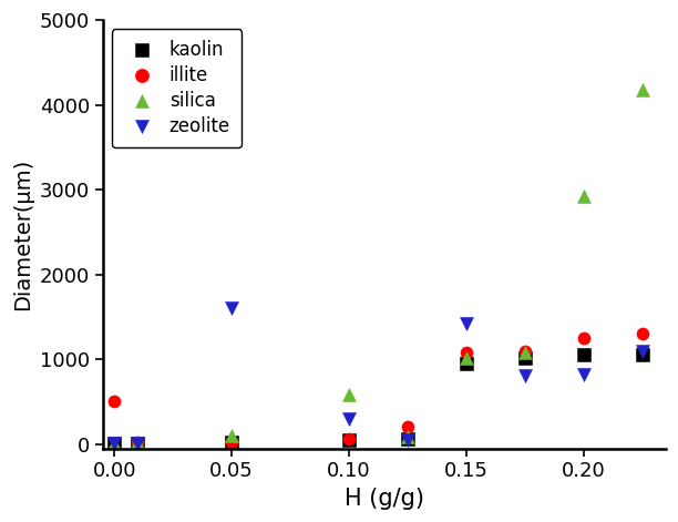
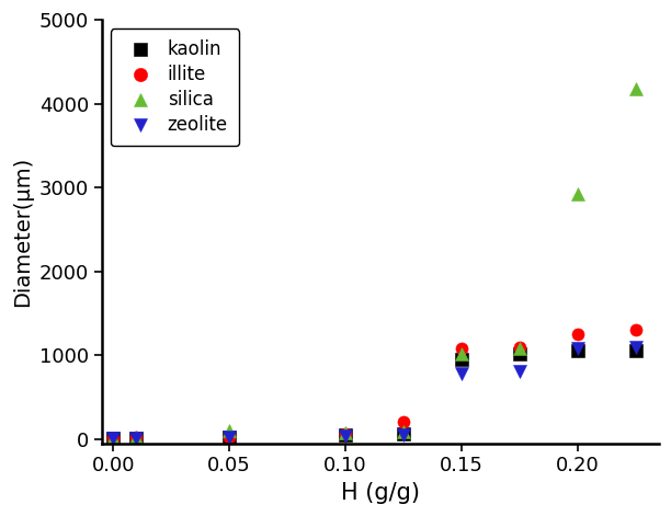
illite/0.00: 500 -> 10
zeolite/0.05: 1600 -> 20
silica/0.10: 580 -> 80
zeolite/0.10: 300 -> 40
zeolite/0.15: 1420 -> 780
zeolite/0.20: 820 -> 1080
